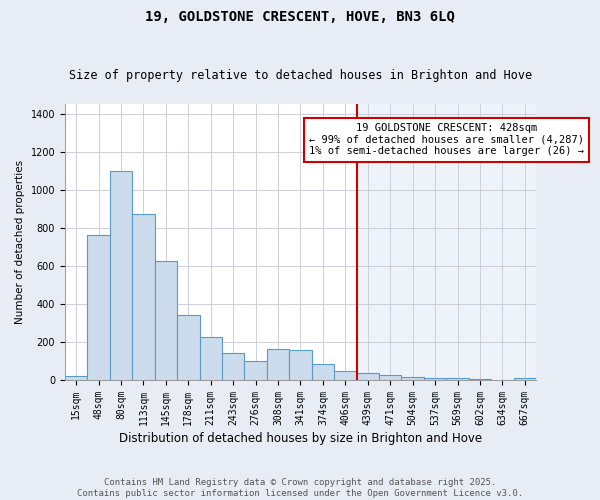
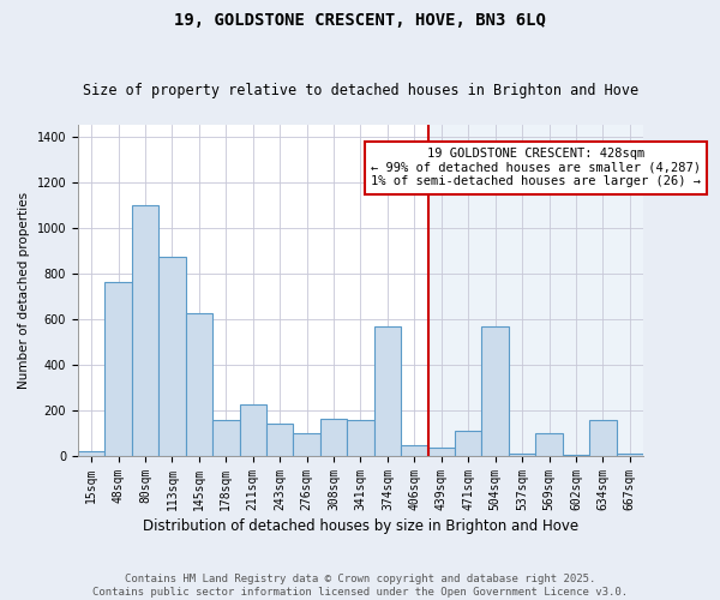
178sqm: 340 -> 160
374sqm: 80 -> 570
471sqm: 30 -> 110
504sqm: 20 -> 570
569sqm: 10 -> 100
634sqm: 0 -> 160
